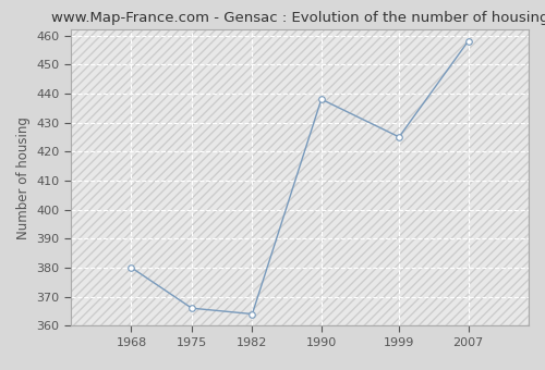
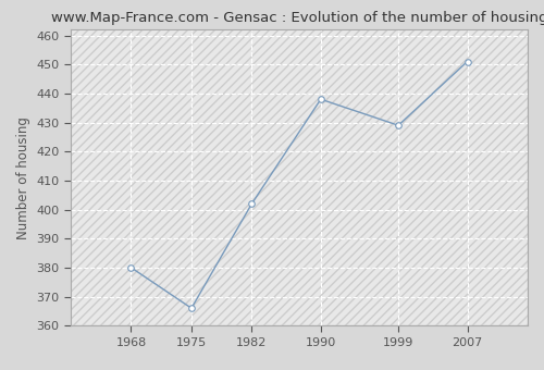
1982: 364 -> 402
1999: 425 -> 429
2007: 458 -> 451
